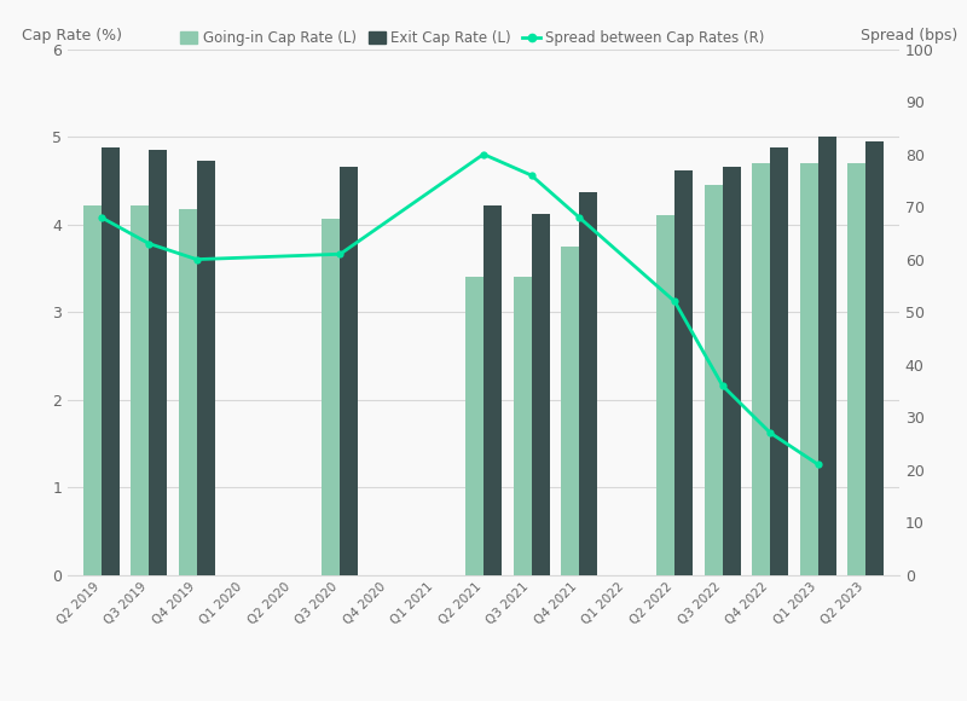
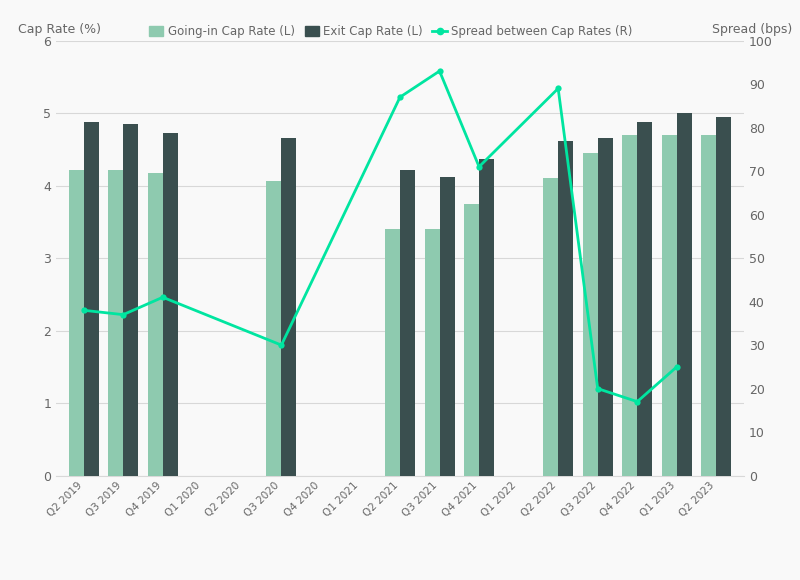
Spread between Cap Rates (R)/Q2 2019: 68 -> 38
Spread between Cap Rates (R)/Q3 2019: 63 -> 37
Spread between Cap Rates (R)/Q4 2019: 60 -> 41
Spread between Cap Rates (R)/Q3 2020: 61 -> 30
Spread between Cap Rates (R)/Q2 2021: 80 -> 87
Spread between Cap Rates (R)/Q3 2021: 76 -> 93
Spread between Cap Rates (R)/Q4 2021: 68 -> 71
Spread between Cap Rates (R)/Q2 2022: 52 -> 89
Spread between Cap Rates (R)/Q3 2022: 36 -> 20
Spread between Cap Rates (R)/Q4 2022: 27 -> 17
Spread between Cap Rates (R)/Q1 2023: 21 -> 25
